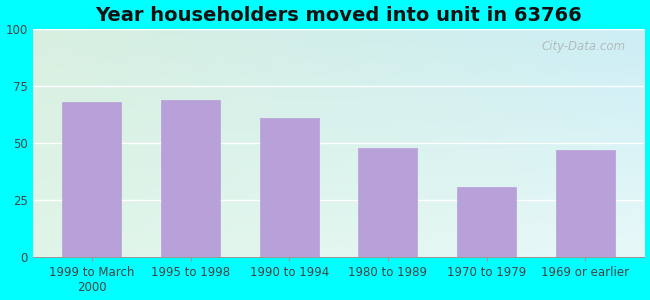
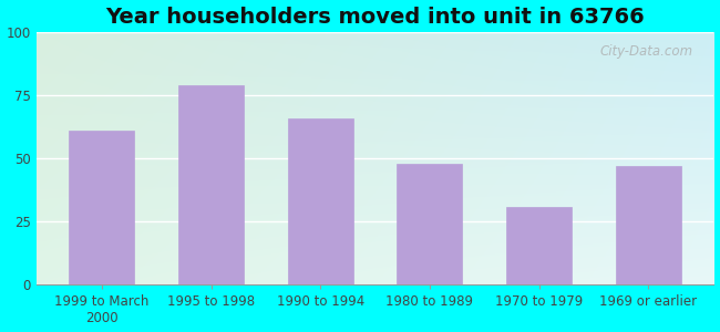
1999 to March 2000: 68 -> 61
1995 to 1998: 69 -> 79
1990 to 1994: 61 -> 66
